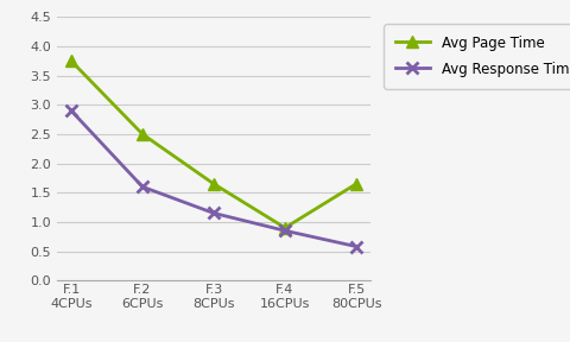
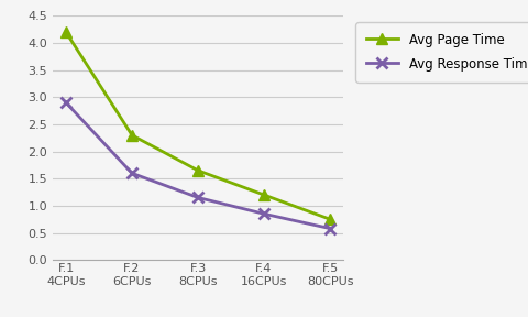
Avg Page Time/F.1 4CPUs: 3.75 -> 4.20
Avg Page Time/F.2 6CPUs: 2.50 -> 2.30
Avg Page Time/F.4 16CPUs: 0.90 -> 1.20
Avg Page Time/F.5 80CPUs: 1.65 -> 0.75
